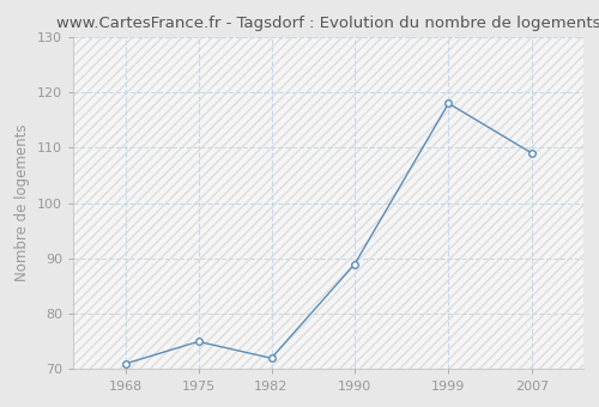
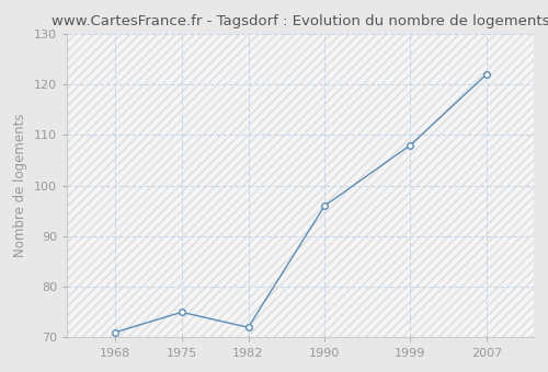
1990: 89 -> 96
1999: 118 -> 108
2007: 109 -> 122
